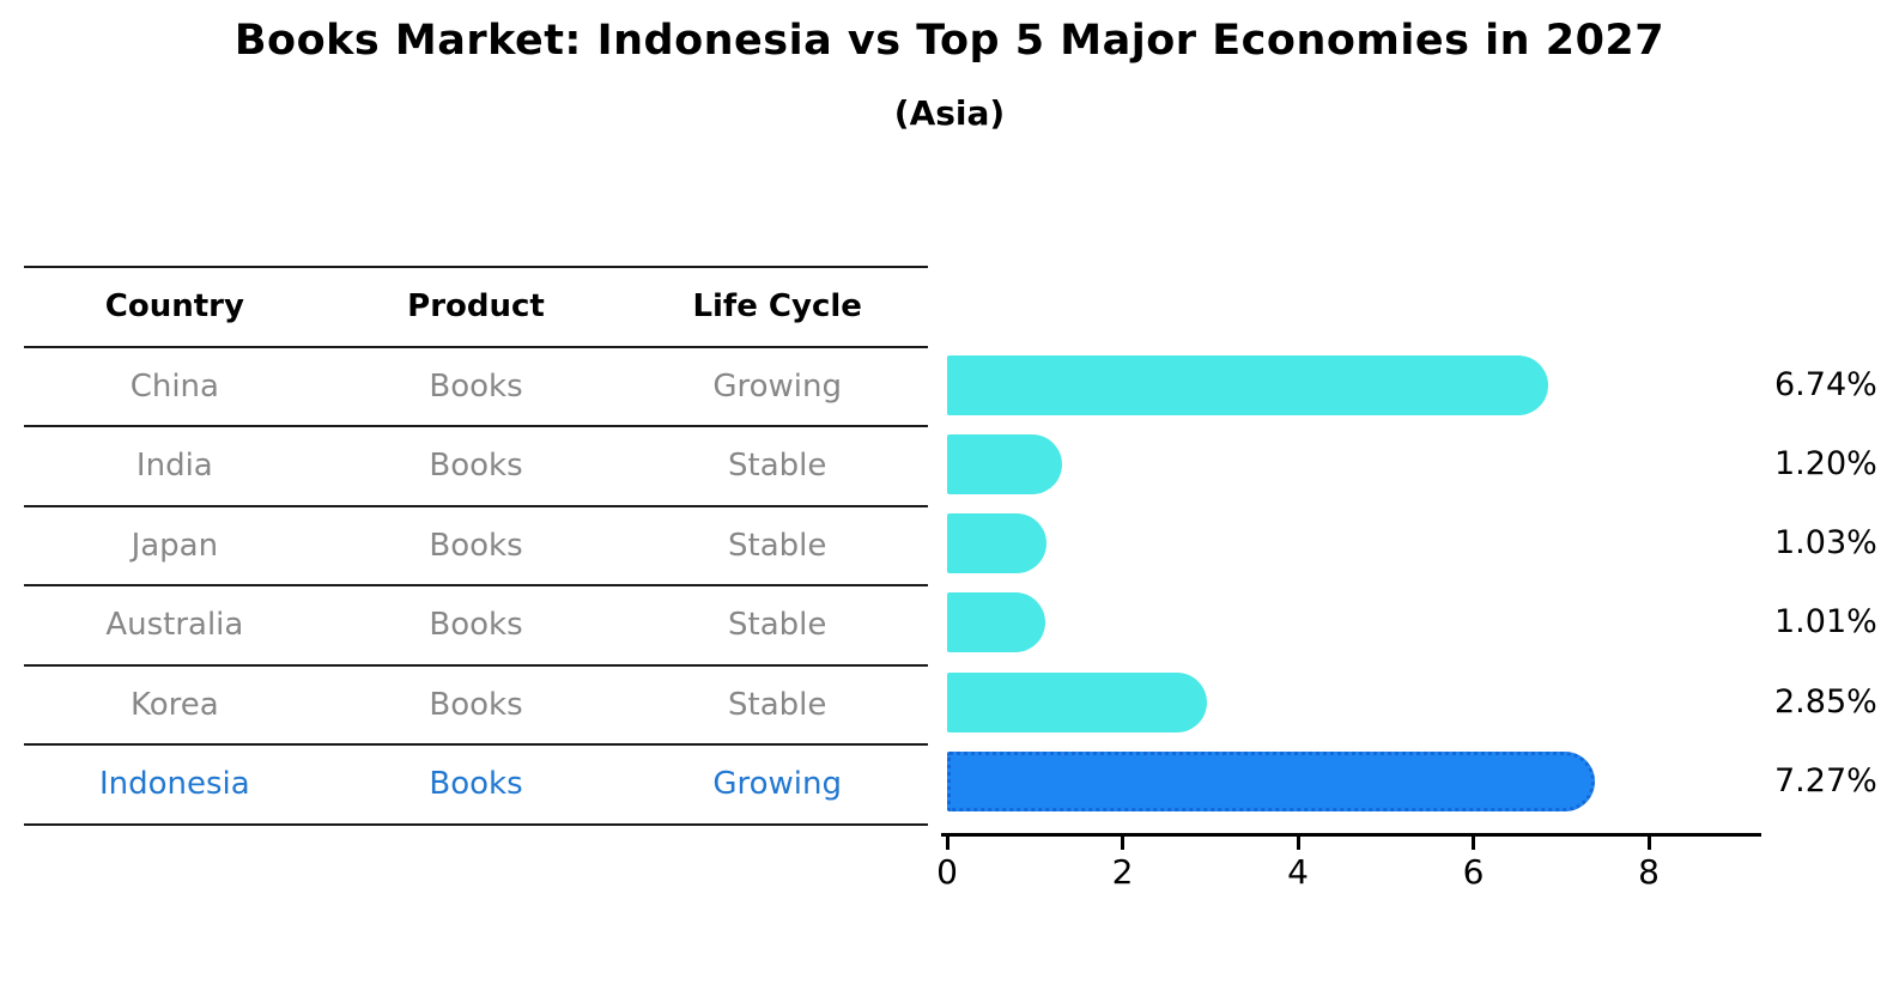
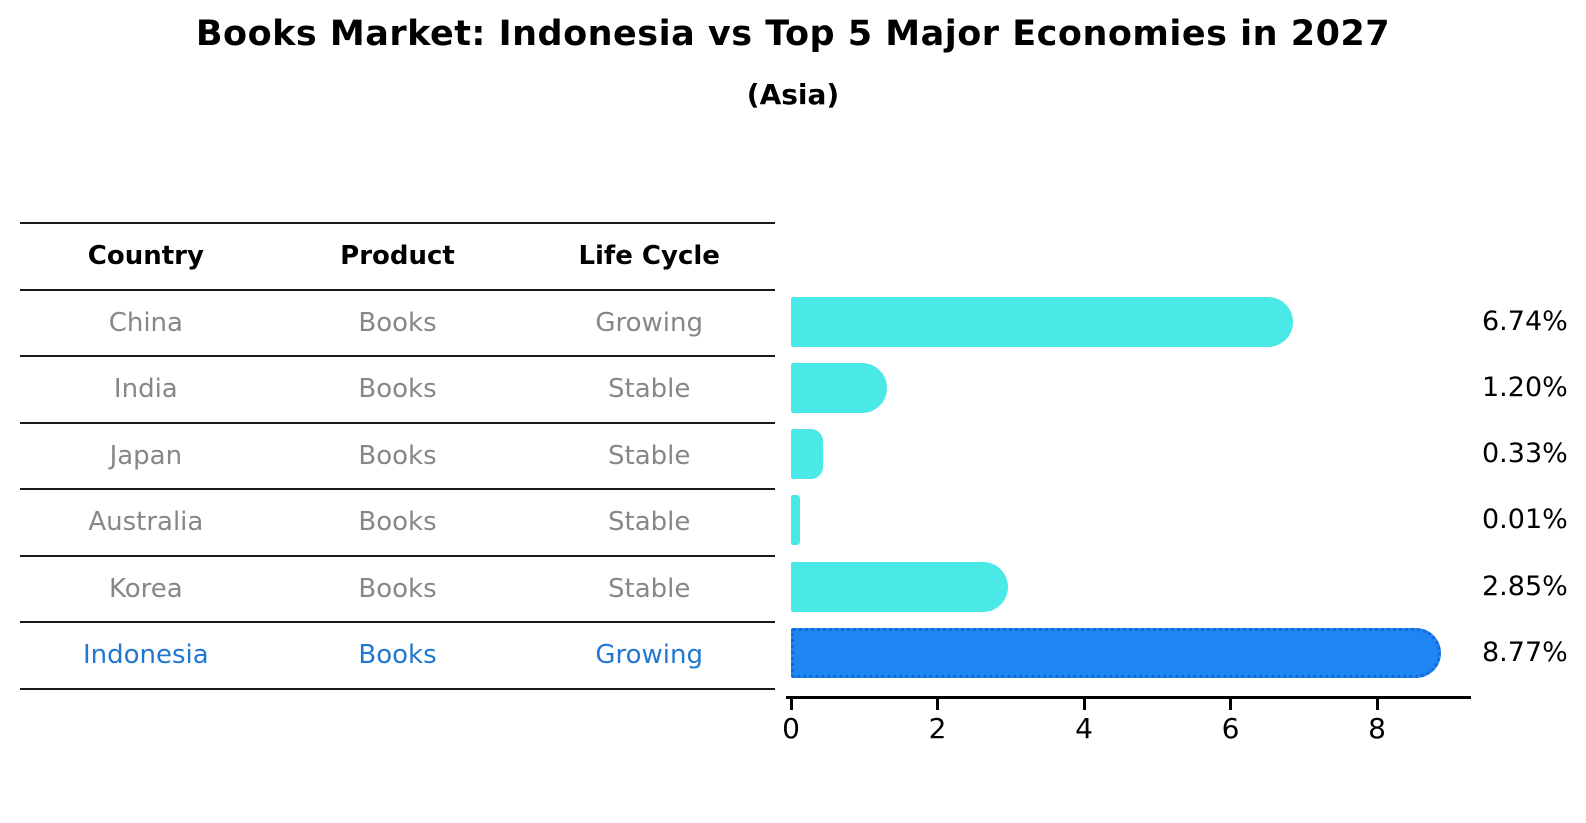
Japan: 1.03% -> 0.33%
Australia: 1.01% -> 0.01%
Indonesia: 7.27% -> 8.77%
